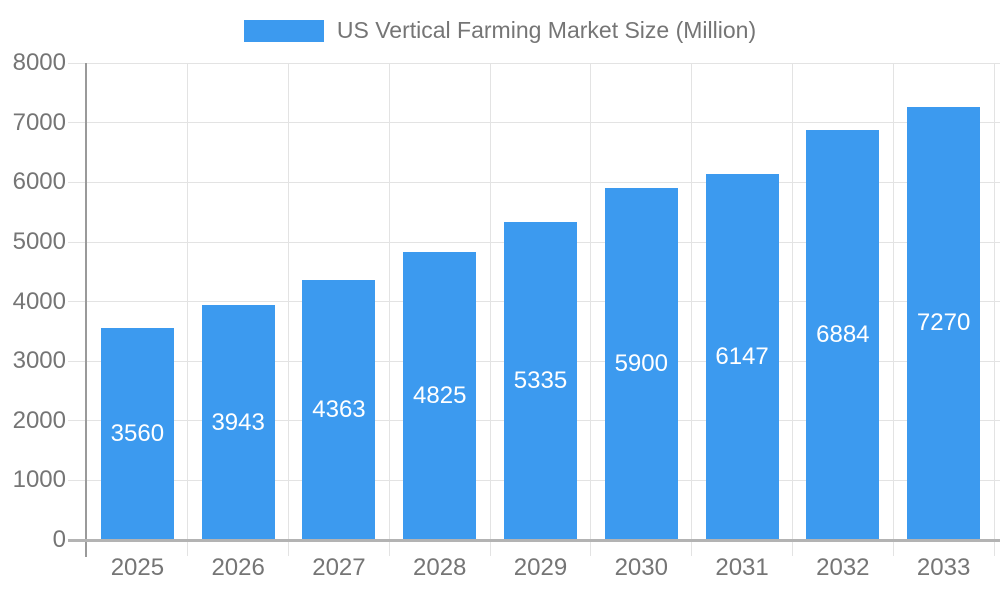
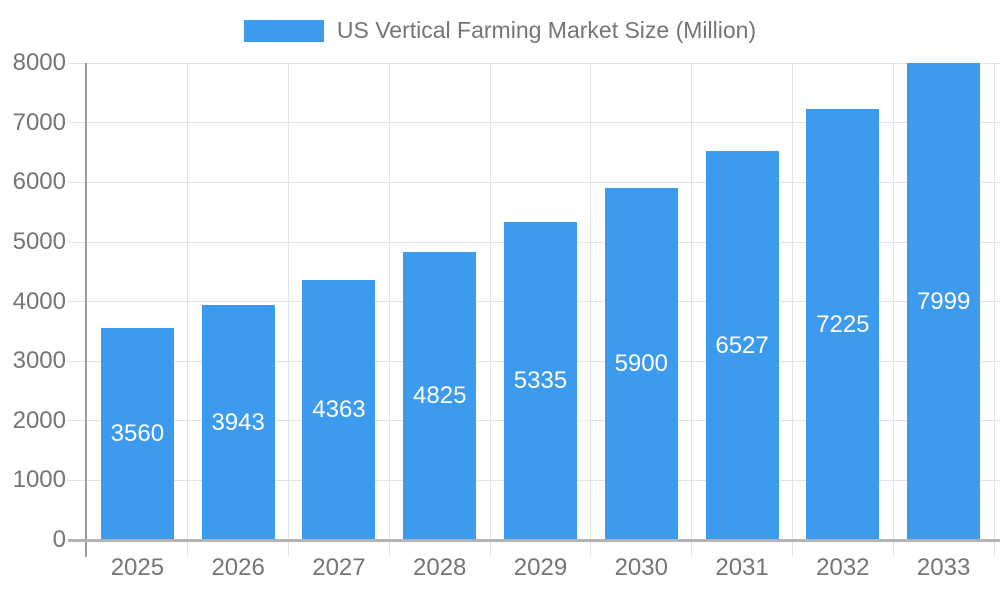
2031: 6147 -> 6527
2032: 6884 -> 7225
2033: 7270 -> 7999
